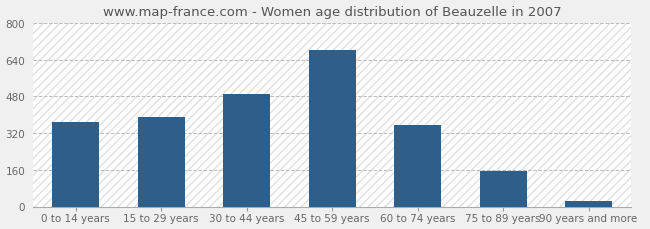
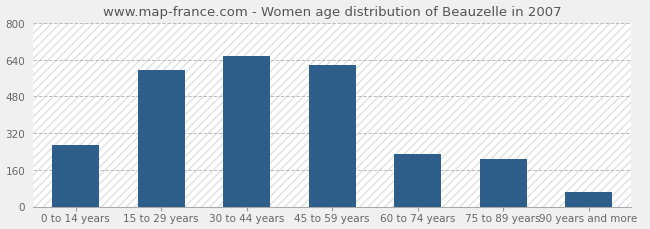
0 to 14 years: 370 -> 270
15 to 29 years: 390 -> 595
30 to 44 years: 490 -> 655
45 to 59 years: 680 -> 615
60 to 74 years: 355 -> 230
75 to 89 years: 155 -> 205
90 years and more: 25 -> 65
